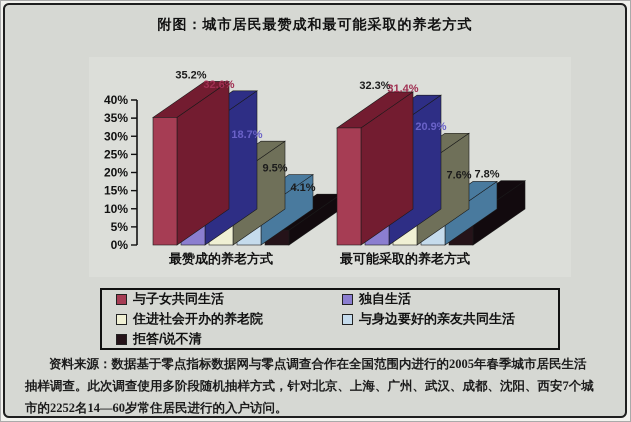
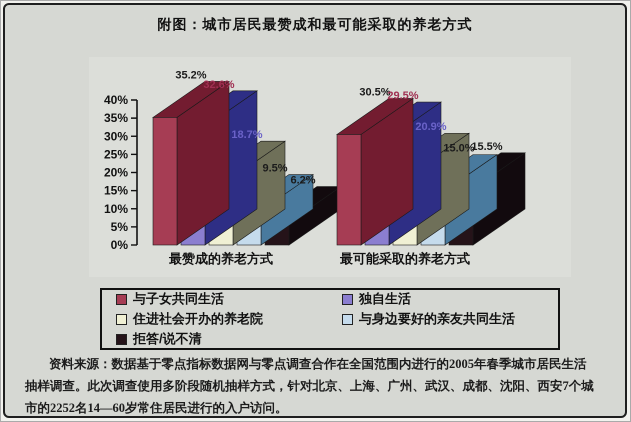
拒答/说不清/最赞成的养老方式: 4.1% -> 6.2%
与子女共同生活/最可能采取的养老方式: 32.3% -> 30.5%
独自生活/最可能采取的养老方式: 31.4% -> 29.5%
与身边要好的亲友共同生活/最可能采取的养老方式: 7.6% -> 15.0%
拒答/说不清/最可能采取的养老方式: 7.8% -> 15.5%
